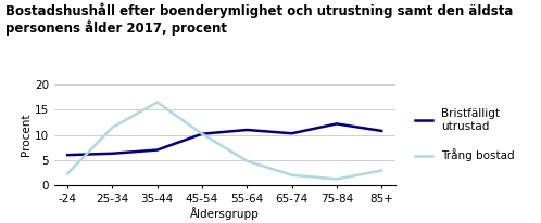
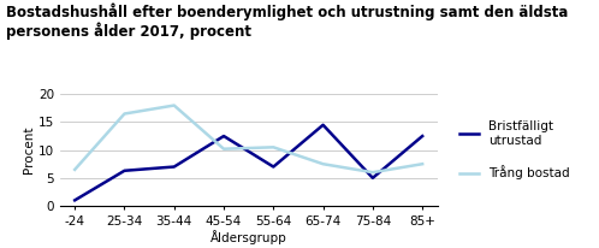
Bristfälligt utrustad/-24: 6.0 -> 1.0
Trång bostad/-24: 2.3 -> 6.5
Trång bostad/25-34: 11.5 -> 16.5
Trång bostad/35-44: 16.5 -> 18.0
Bristfälligt utrustad/45-54: 10.2 -> 12.5
Bristfälligt utrustad/55-64: 11.0 -> 7.0
Trång bostad/55-64: 4.8 -> 10.5
Bristfälligt utrustad/65-74: 10.3 -> 14.5
Trång bostad/65-74: 2.0 -> 7.5
Bristfälligt utrustad/75-84: 12.2 -> 5.0
Trång bostad/75-84: 1.2 -> 6.0
Bristfälligt utrustad/85+: 10.8 -> 12.5
Trång bostad/85+: 2.9 -> 7.5
